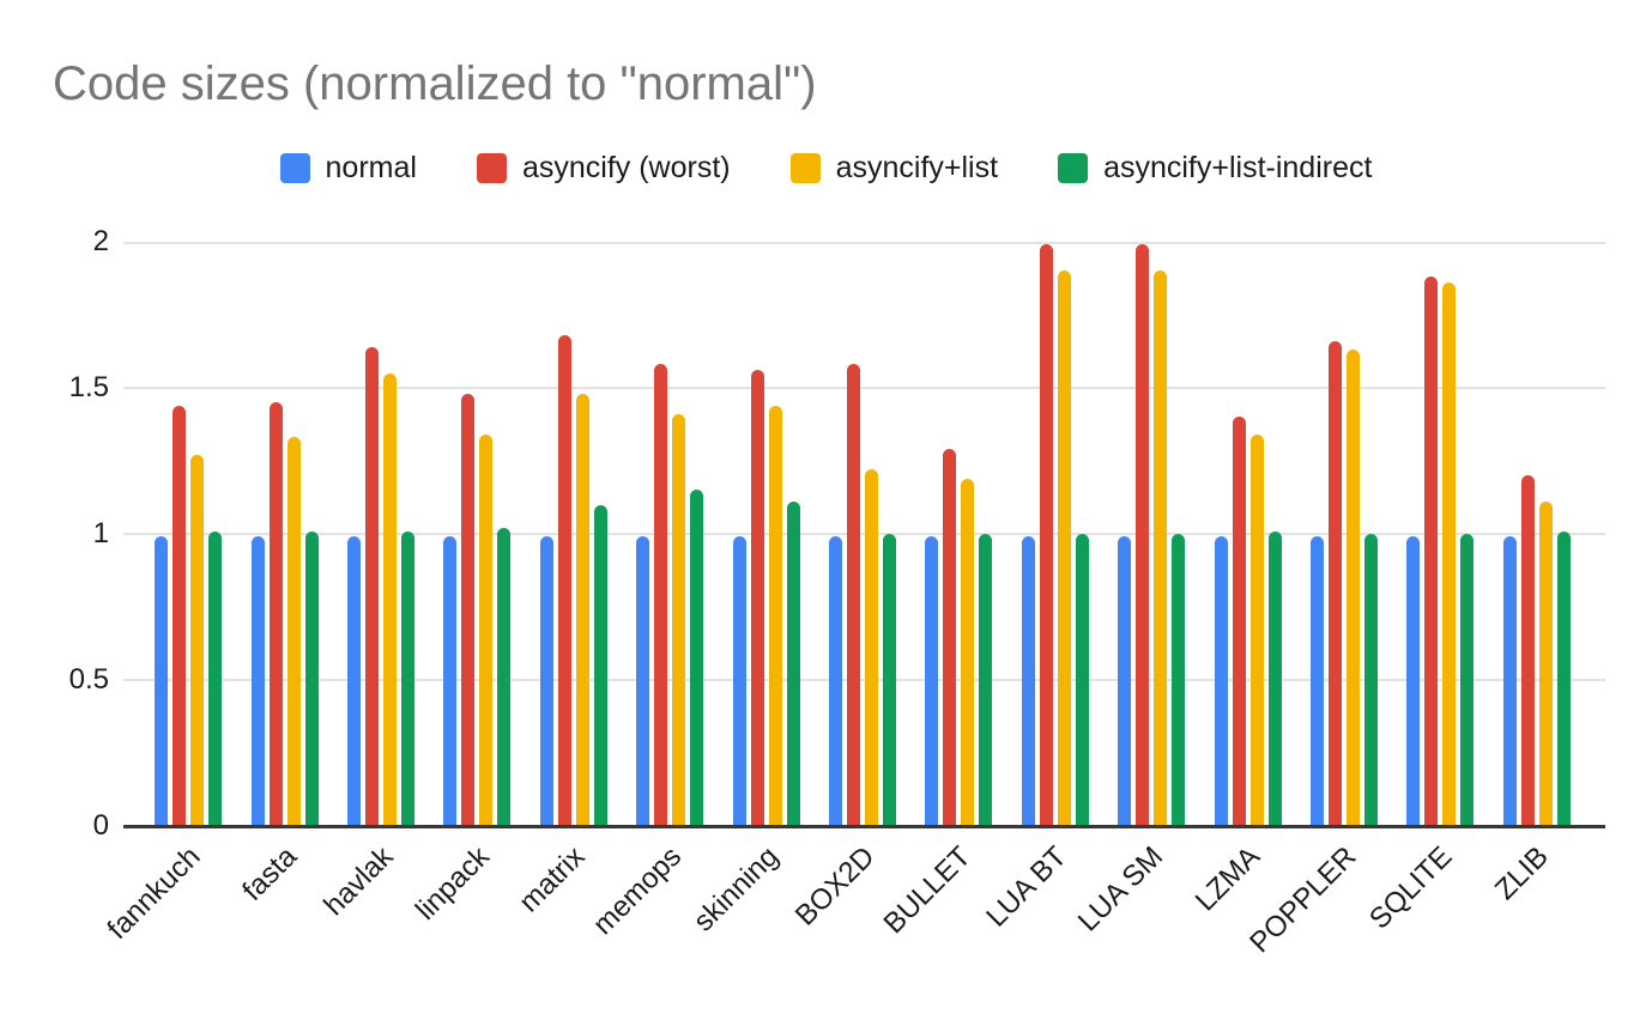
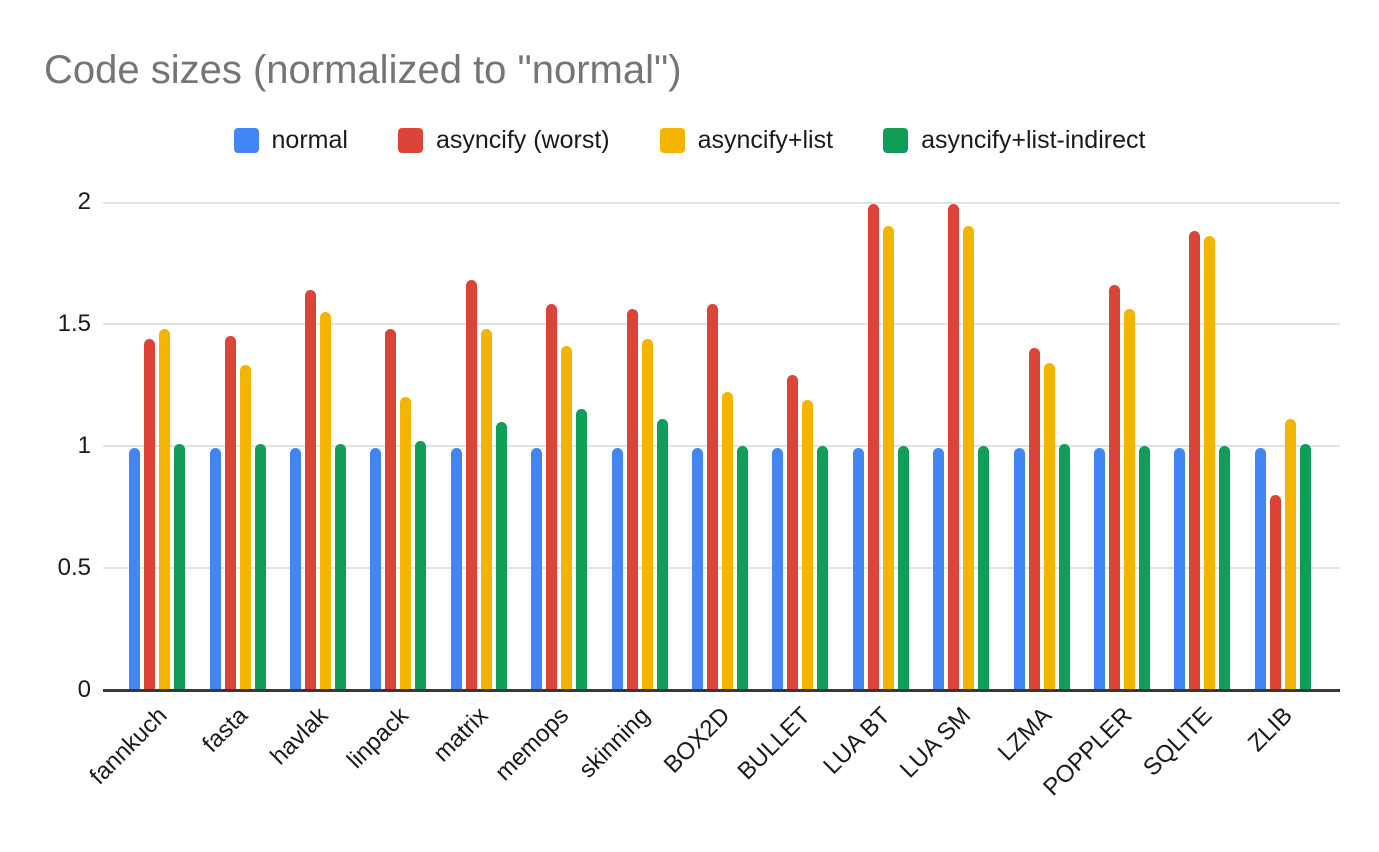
asyncify+list/fannkuch: 1.27 -> 1.48
asyncify+list/linpack: 1.34 -> 1.20
asyncify+list/POPPLER: 1.63 -> 1.56
asyncify (worst)/ZLIB: 1.20 -> 0.80
